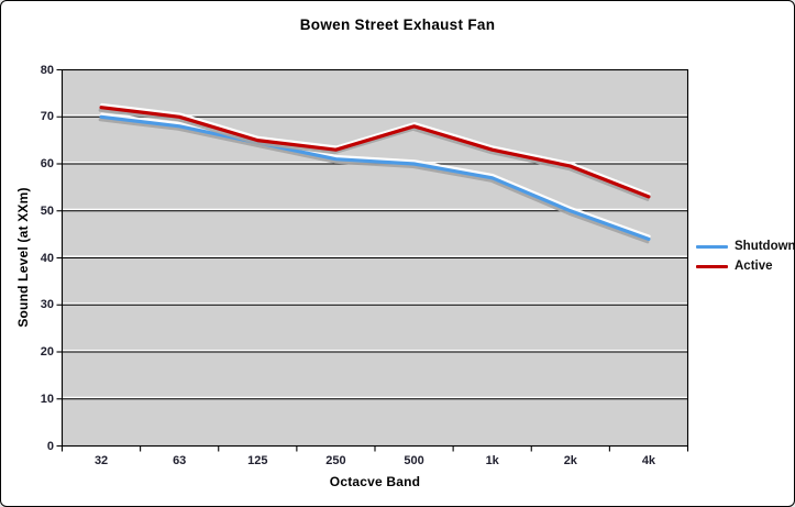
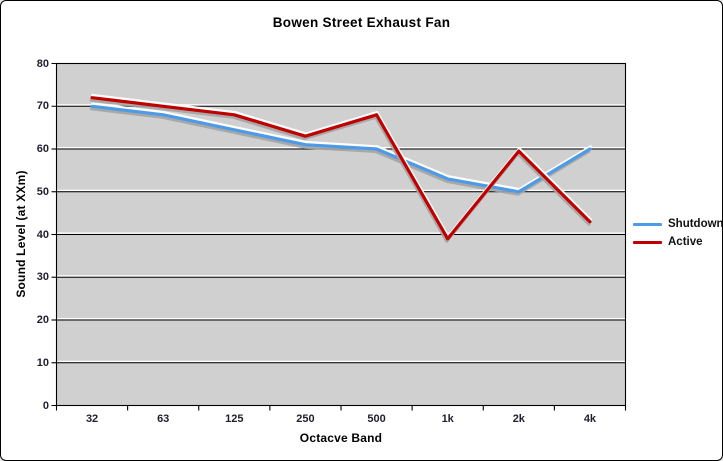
Active/125: 65 -> 68
Shutdown/1k: 57 -> 53
Active/1k: 63 -> 39
Shutdown/4k: 44 -> 60
Active/4k: 53 -> 43
